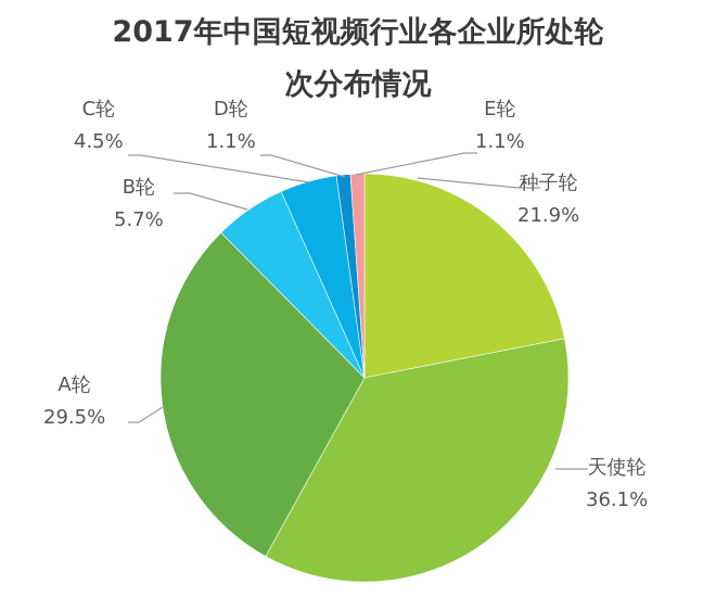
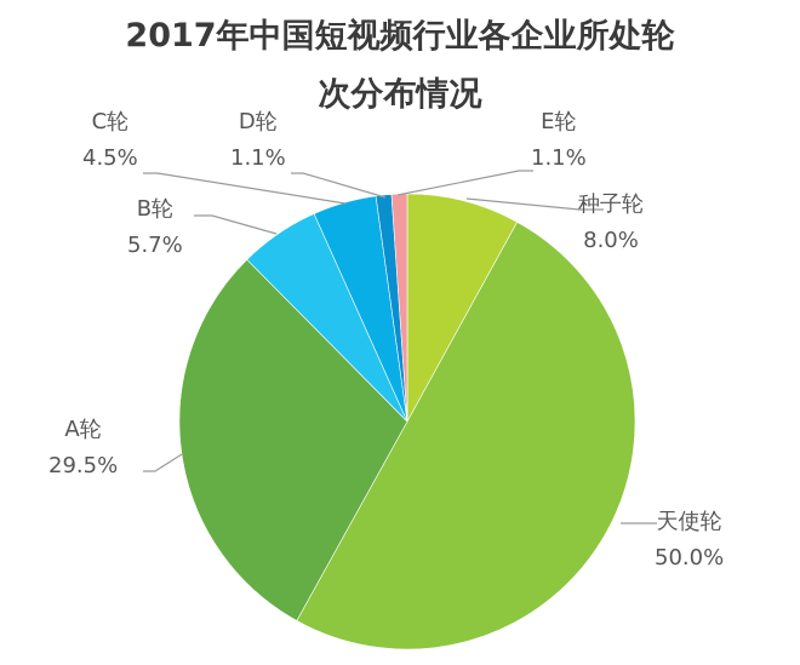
种子轮: 21.9% -> 8.0%
天使轮: 36.1% -> 50.0%
